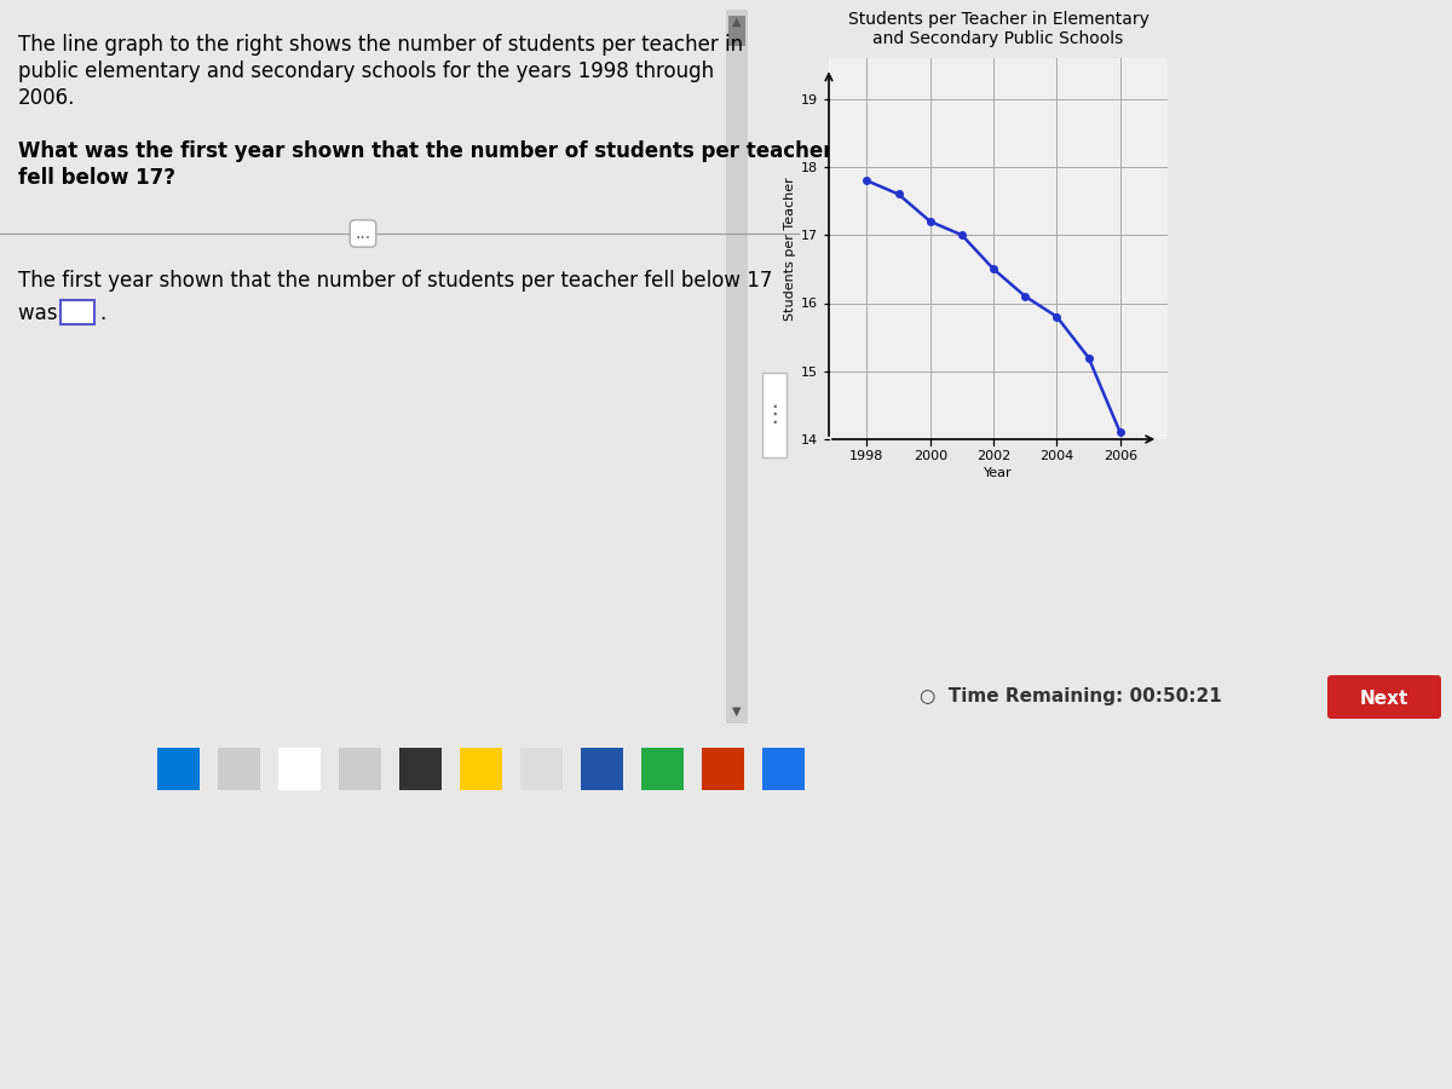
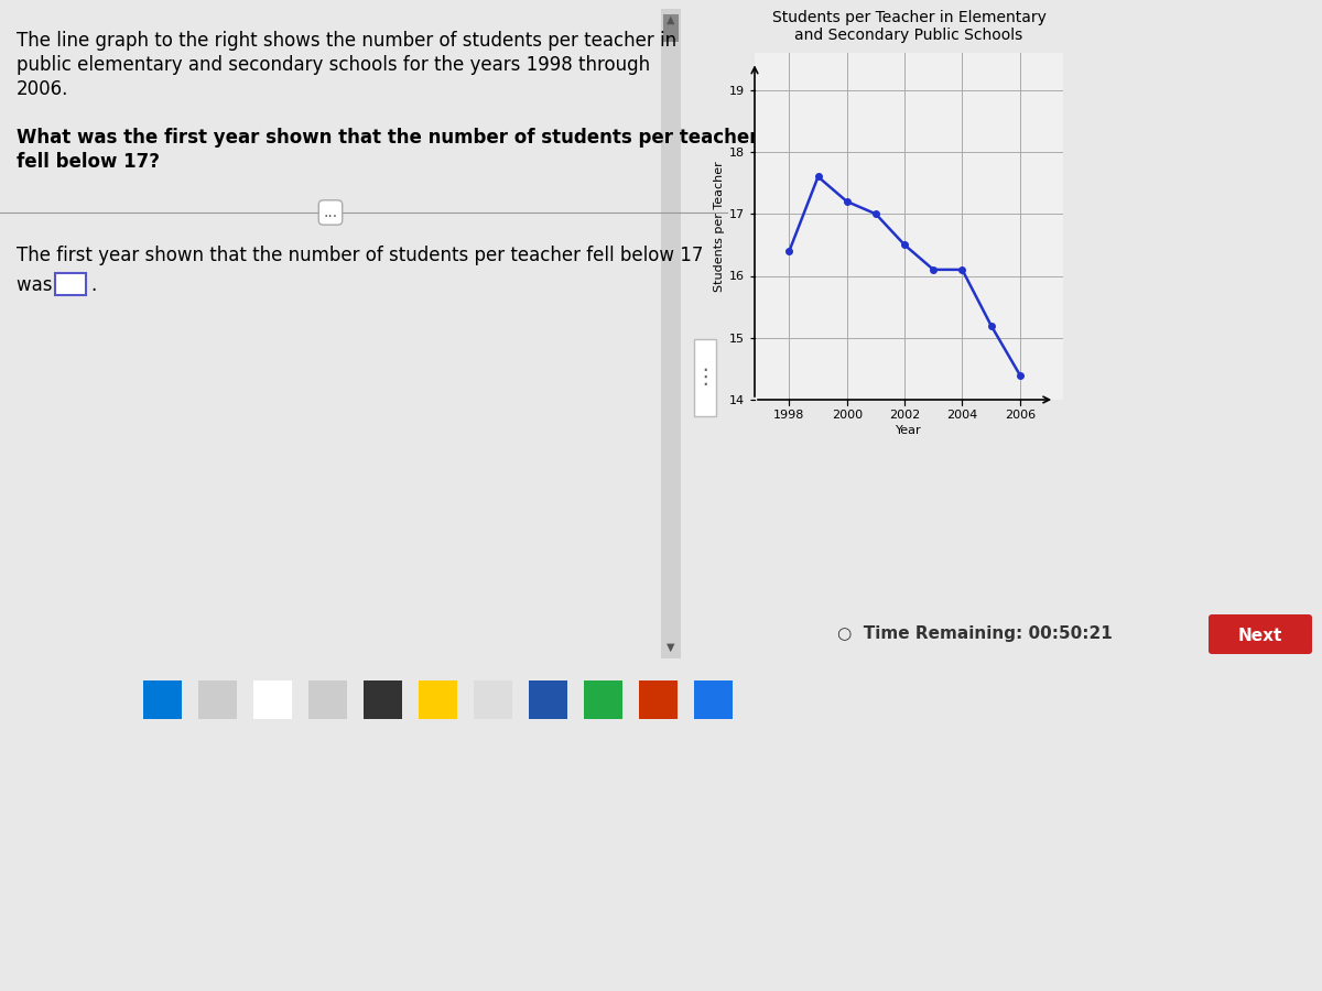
1998: 17.8 -> 16.4
2004: 15.8 -> 16.1
2006: 14.1 -> 14.4
